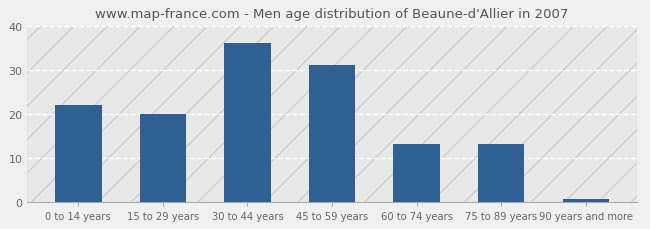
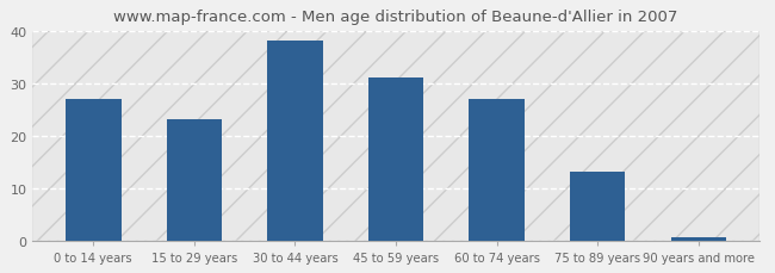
0 to 14 years: 22.0 -> 27.0
15 to 29 years: 20.0 -> 23.0
30 to 44 years: 36.0 -> 38.0
60 to 74 years: 13.0 -> 27.0
